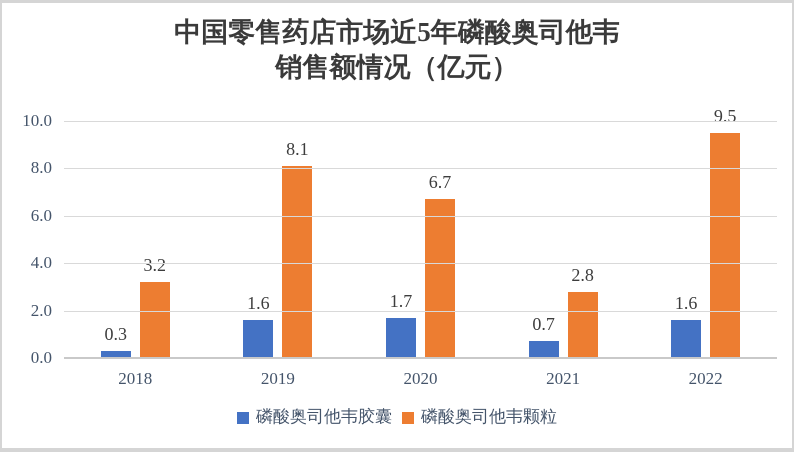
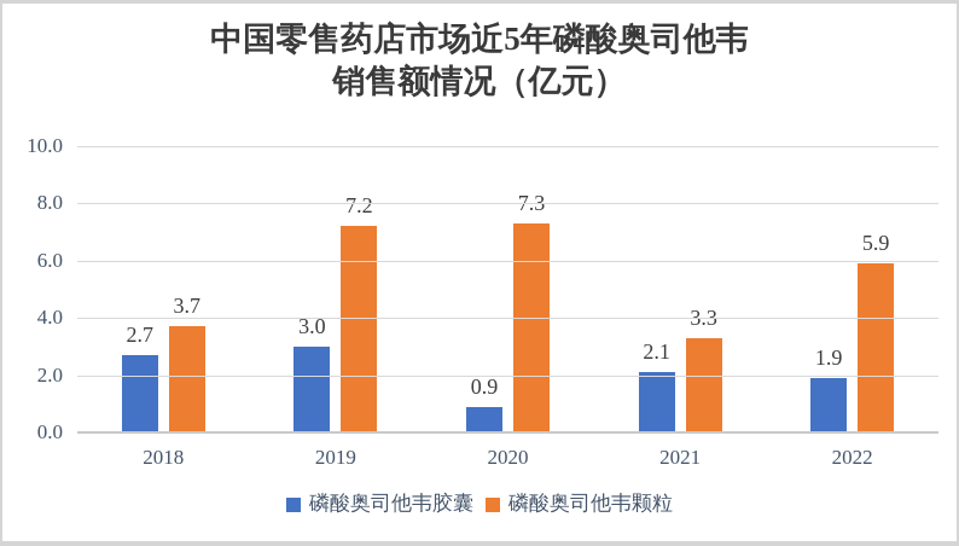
磷酸奥司他韦胶囊/2018: 0.3 -> 2.7
磷酸奥司他韦颗粒/2018: 3.2 -> 3.7
磷酸奥司他韦胶囊/2019: 1.6 -> 3.0
磷酸奥司他韦颗粒/2019: 8.1 -> 7.2
磷酸奥司他韦胶囊/2020: 1.7 -> 0.9
磷酸奥司他韦颗粒/2020: 6.7 -> 7.3
磷酸奥司他韦胶囊/2021: 0.7 -> 2.1
磷酸奥司他韦颗粒/2021: 2.8 -> 3.3
磷酸奥司他韦胶囊/2022: 1.6 -> 1.9
磷酸奥司他韦颗粒/2022: 9.5 -> 5.9
